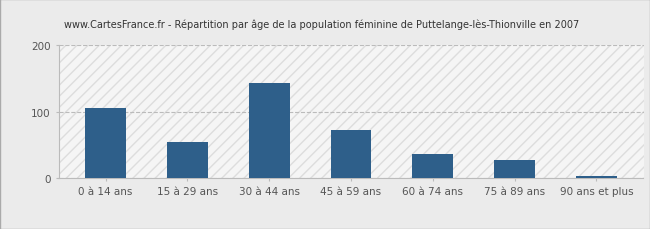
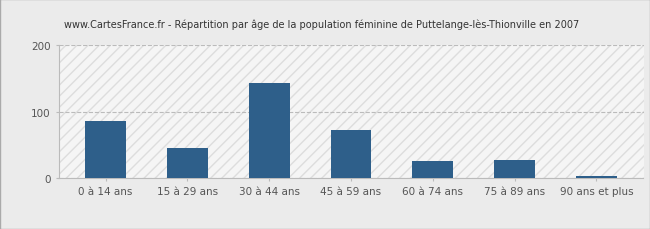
0 à 14 ans: 106 -> 86
15 à 29 ans: 55 -> 46
60 à 74 ans: 37 -> 26
